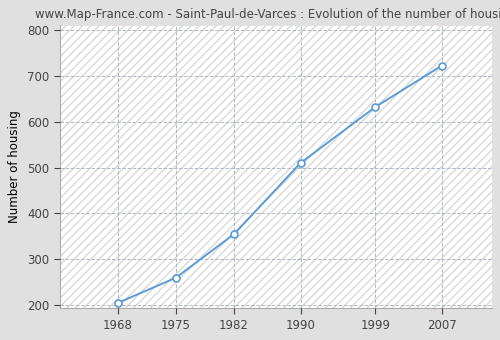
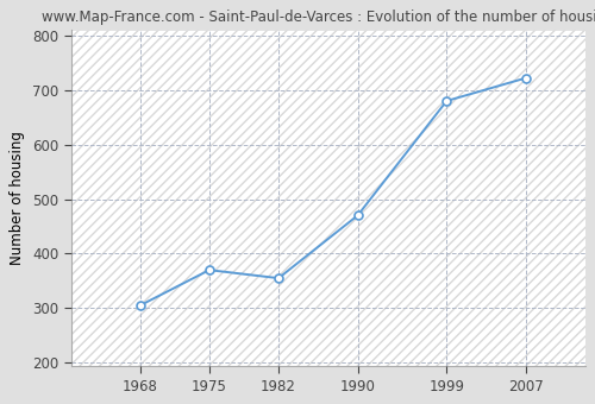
1968: 205 -> 305
1975: 260 -> 370
1990: 510 -> 470
1999: 632 -> 680
